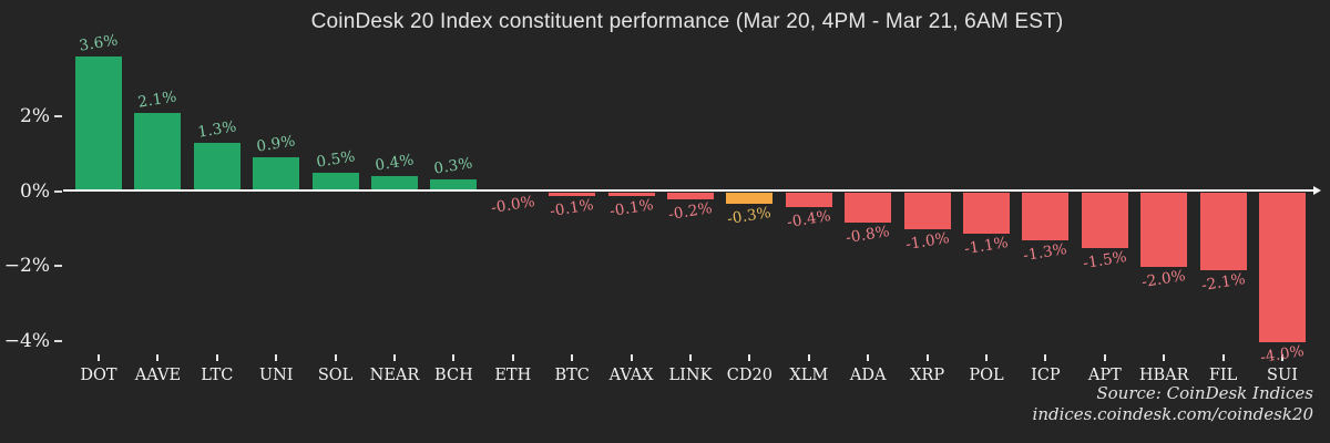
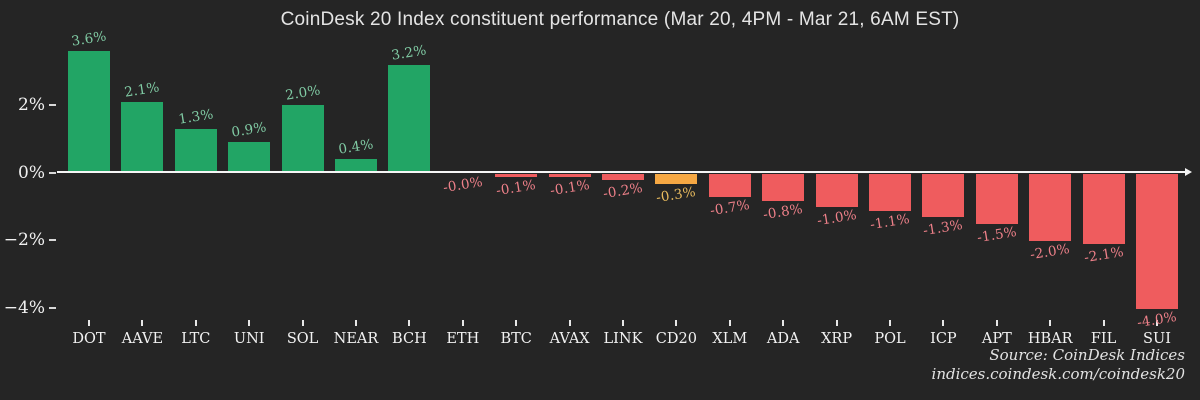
SOL: 0.5% -> 2.0%
BCH: 0.3% -> 3.2%
XLM: -0.4% -> -0.7%
